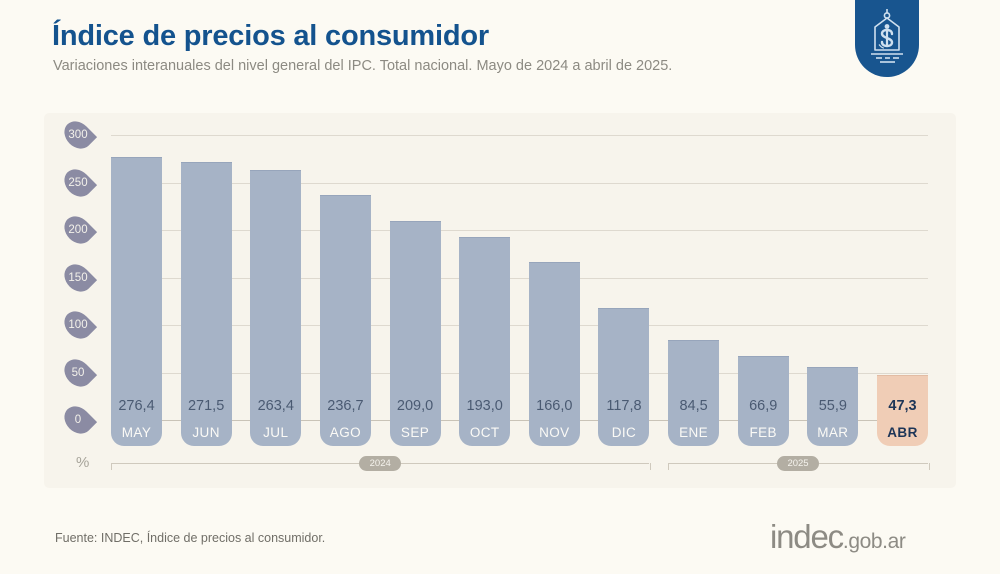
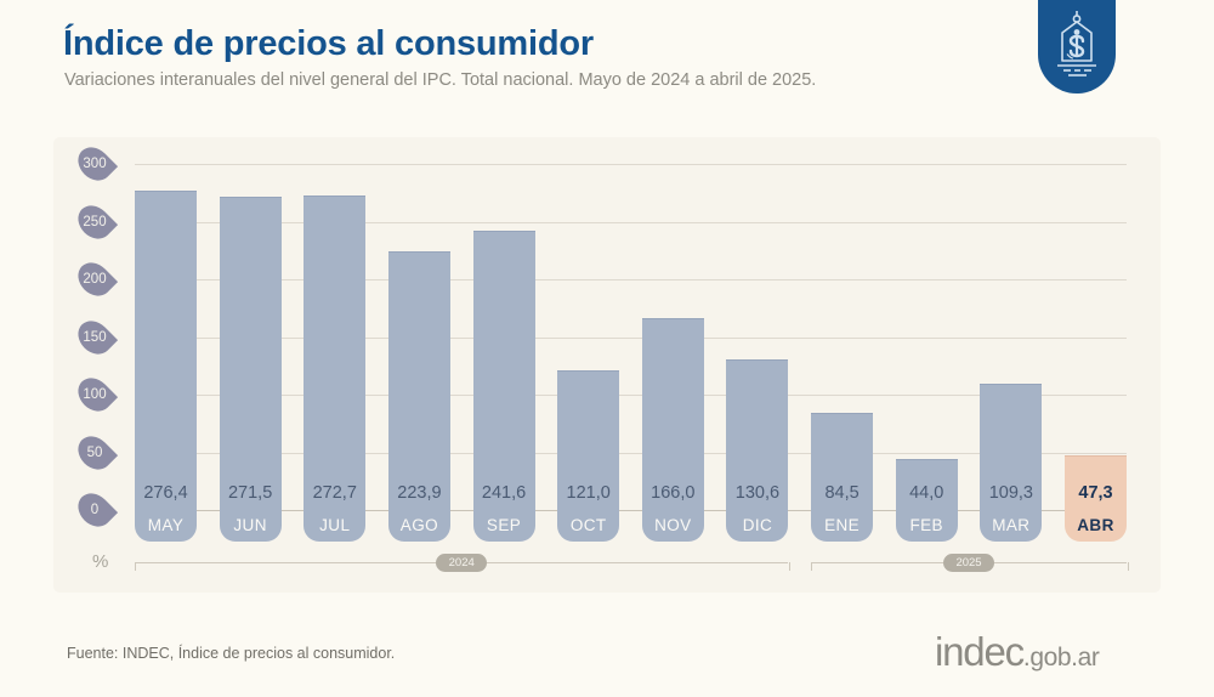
JUL: 263,4 -> 272,7
AGO: 236,7 -> 223,9
SEP: 209,0 -> 241,6
OCT: 193,0 -> 121,0
DIC: 117,8 -> 130,6
FEB: 66,9 -> 44,0
MAR: 55,9 -> 109,3
